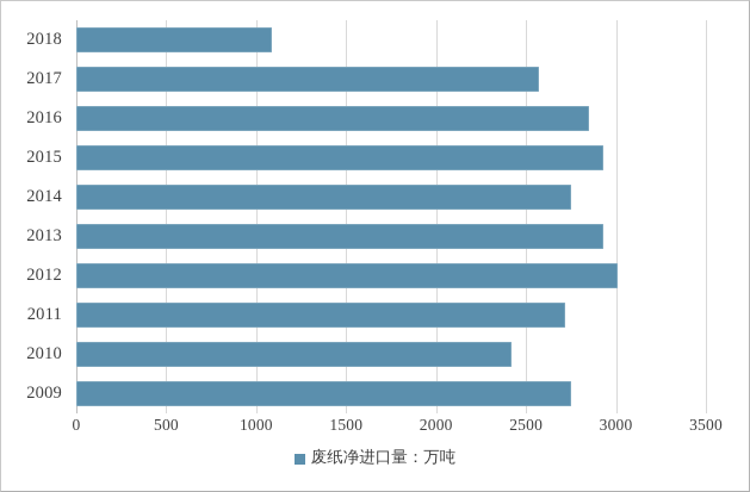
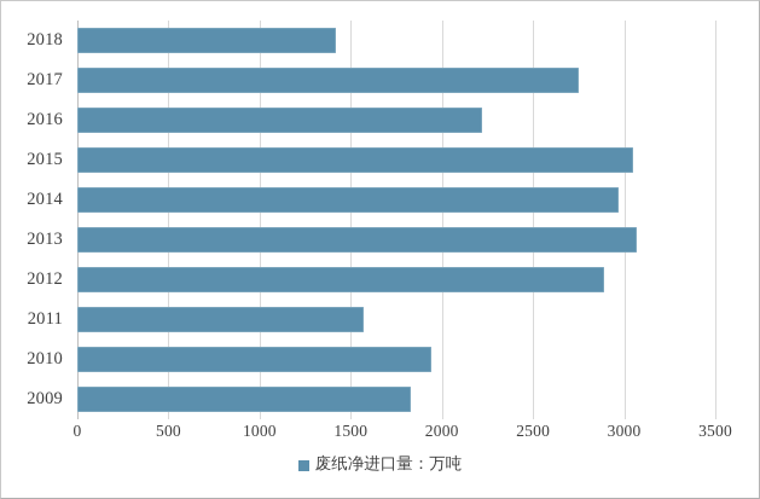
2018: 1090 -> 1420
2017: 2570 -> 2750
2016: 2850 -> 2220
2015: 2930 -> 3050
2014: 2750 -> 2970
2013: 2930 -> 3070
2012: 3010 -> 2890
2011: 2720 -> 1570
2010: 2420 -> 1940
2009: 2750 -> 1830
